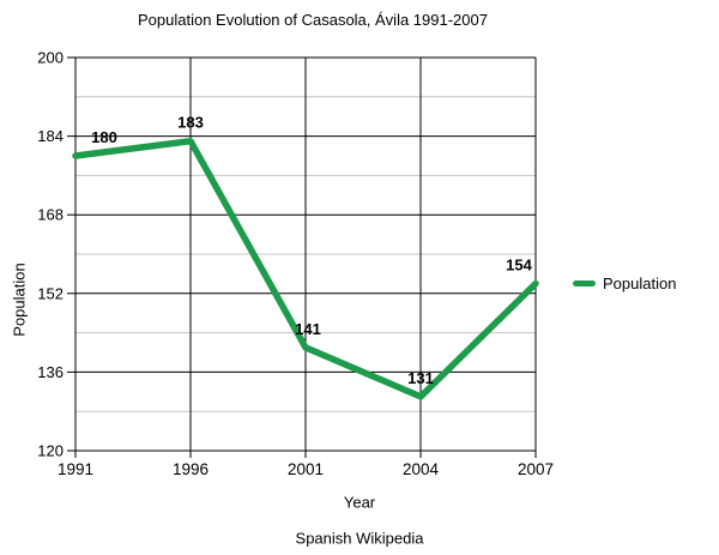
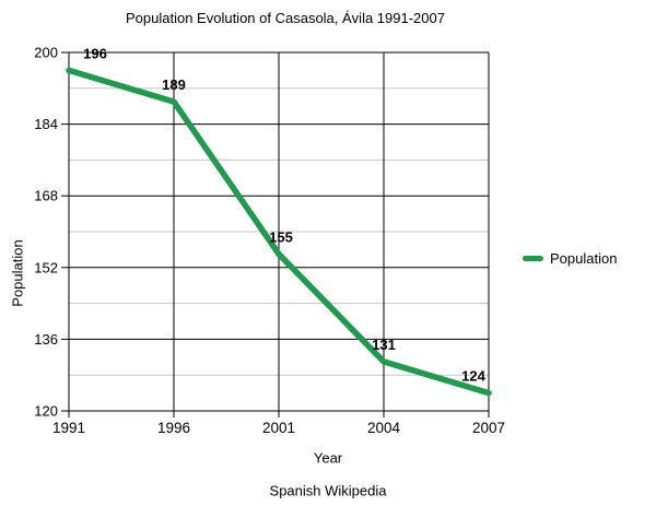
1991: 180 -> 196
1996: 183 -> 189
2001: 141 -> 155
2007: 154 -> 124
